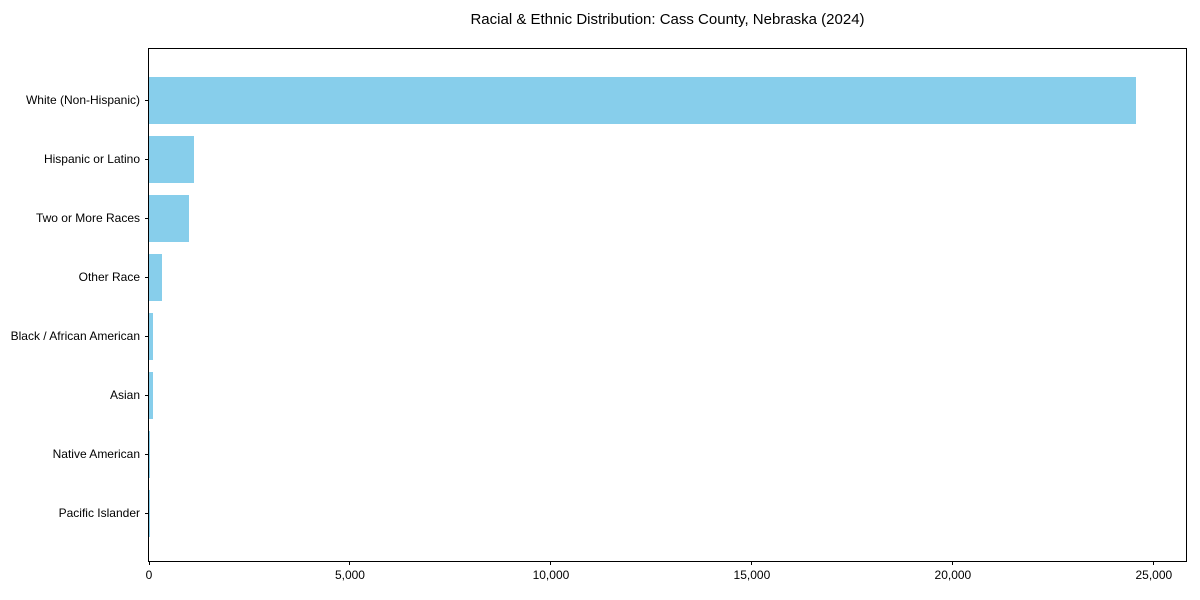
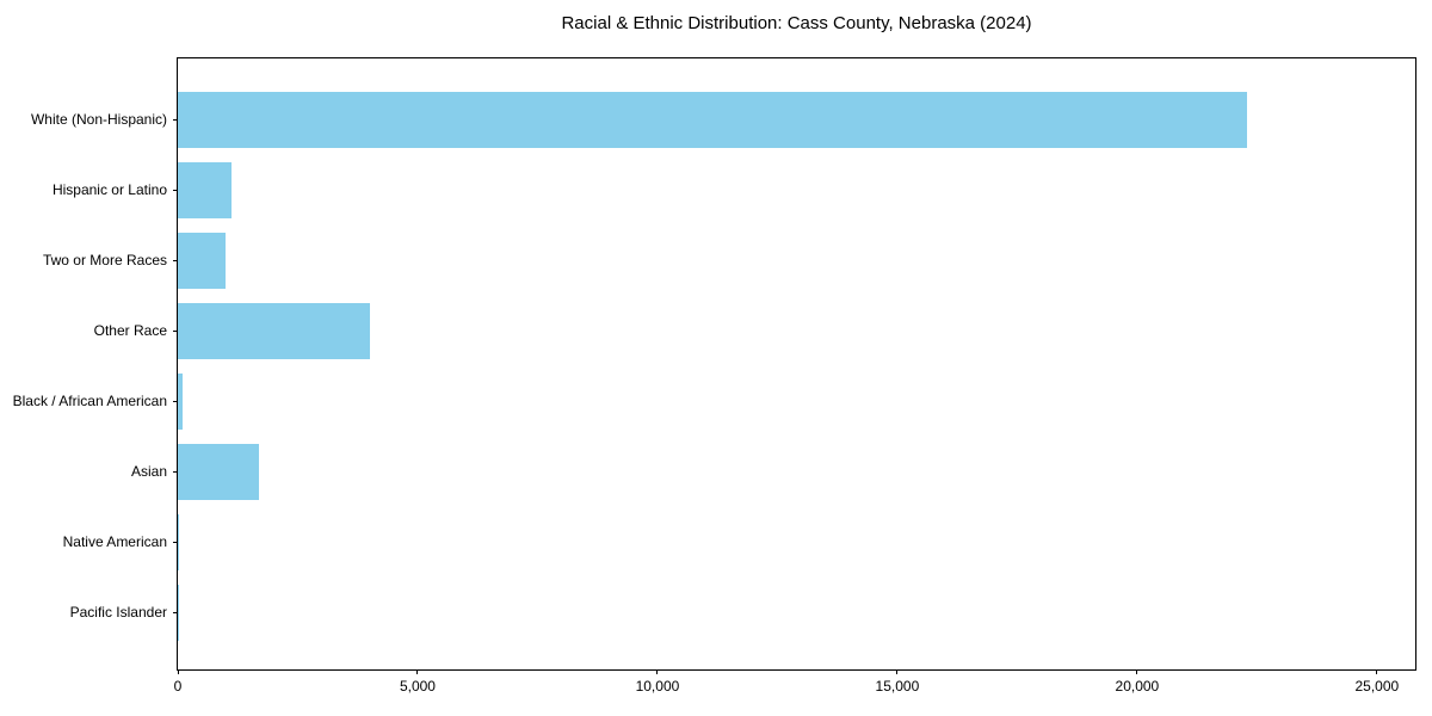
White (Non-Hispanic): 24600 -> 22300
Other Race: 300 -> 4000
Asian: 100 -> 1700
